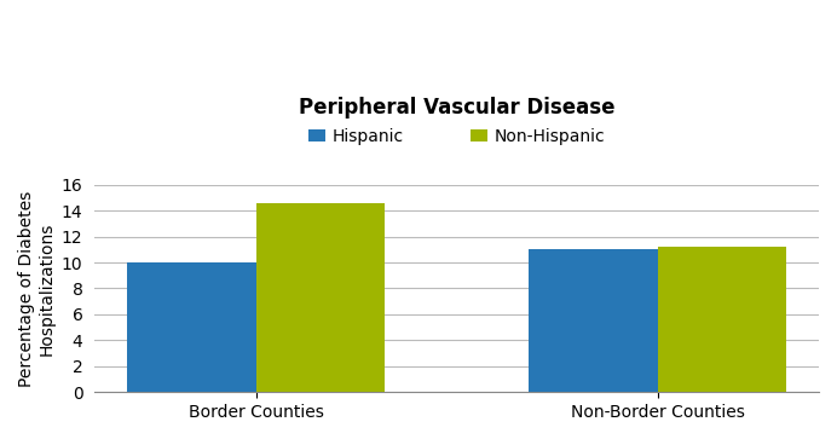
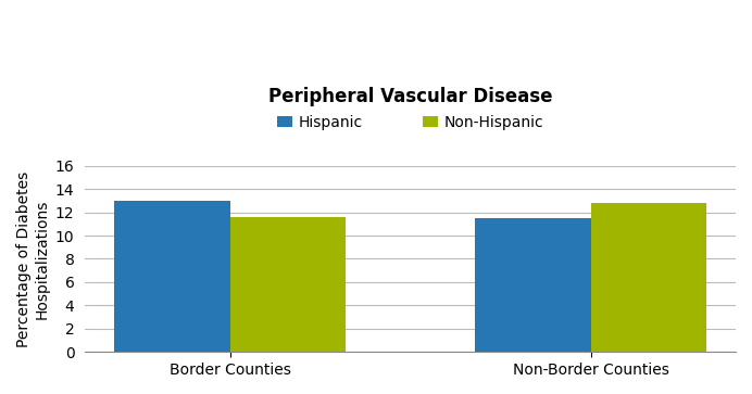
Hispanic/Border Counties: 10.0 -> 13.0
Non-Hispanic/Border Counties: 14.6 -> 11.6
Hispanic/Non-Border Counties: 11.0 -> 11.5
Non-Hispanic/Non-Border Counties: 11.2 -> 12.8
